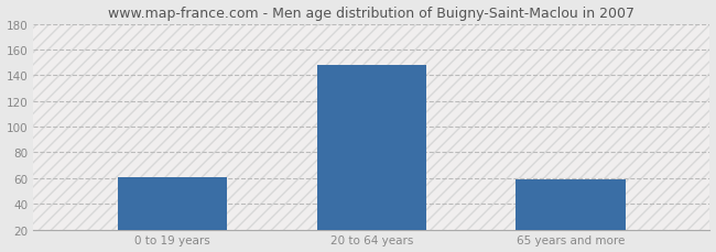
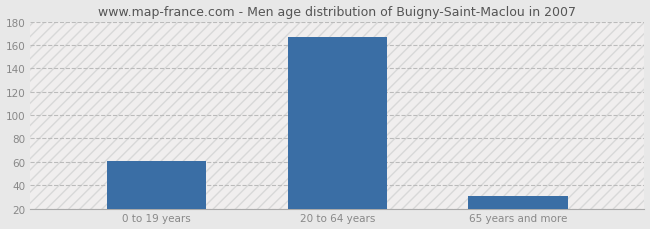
20 to 64 years: 148 -> 167
65 years and more: 59 -> 31
